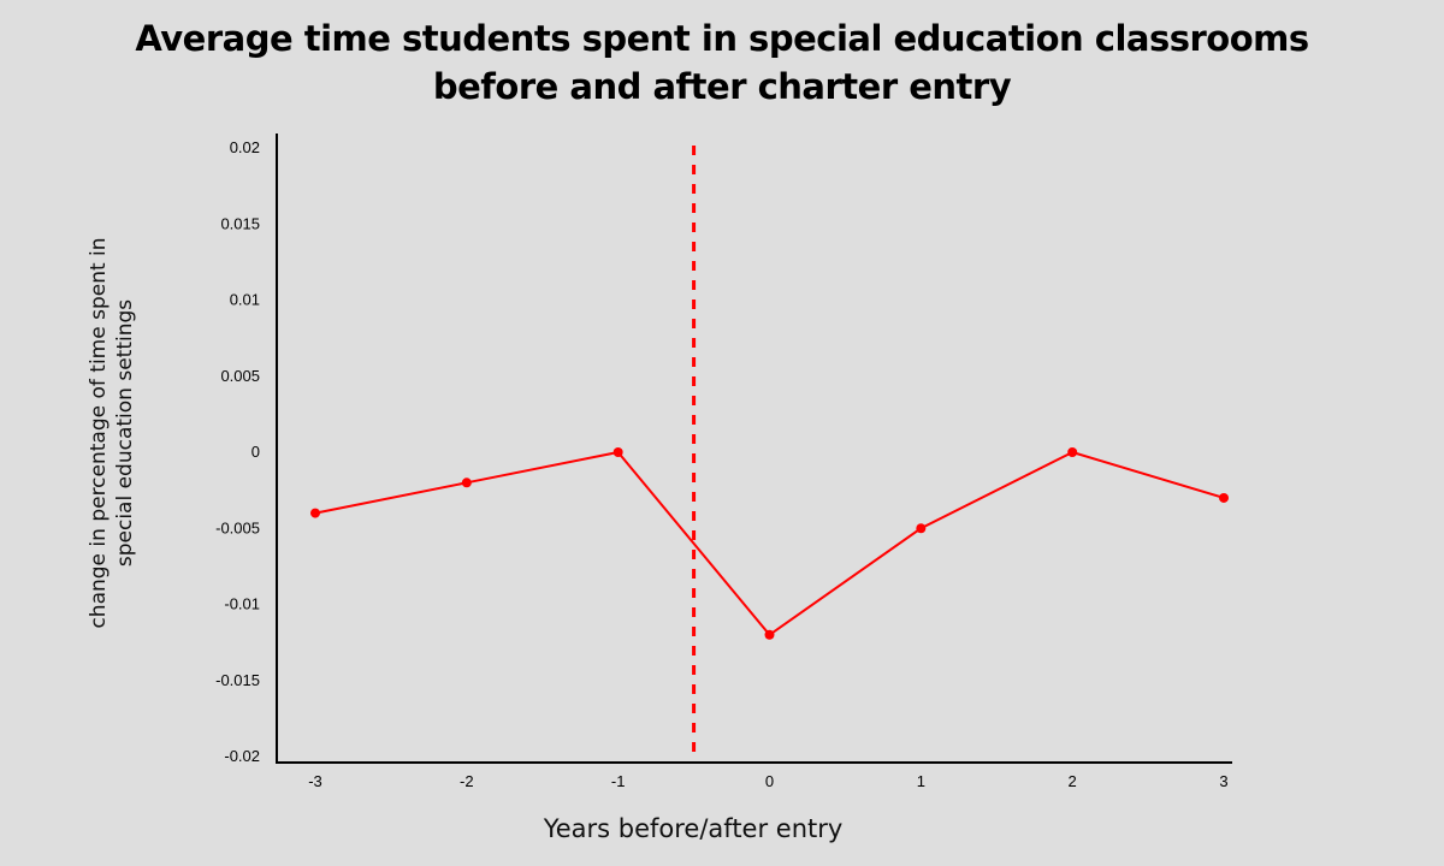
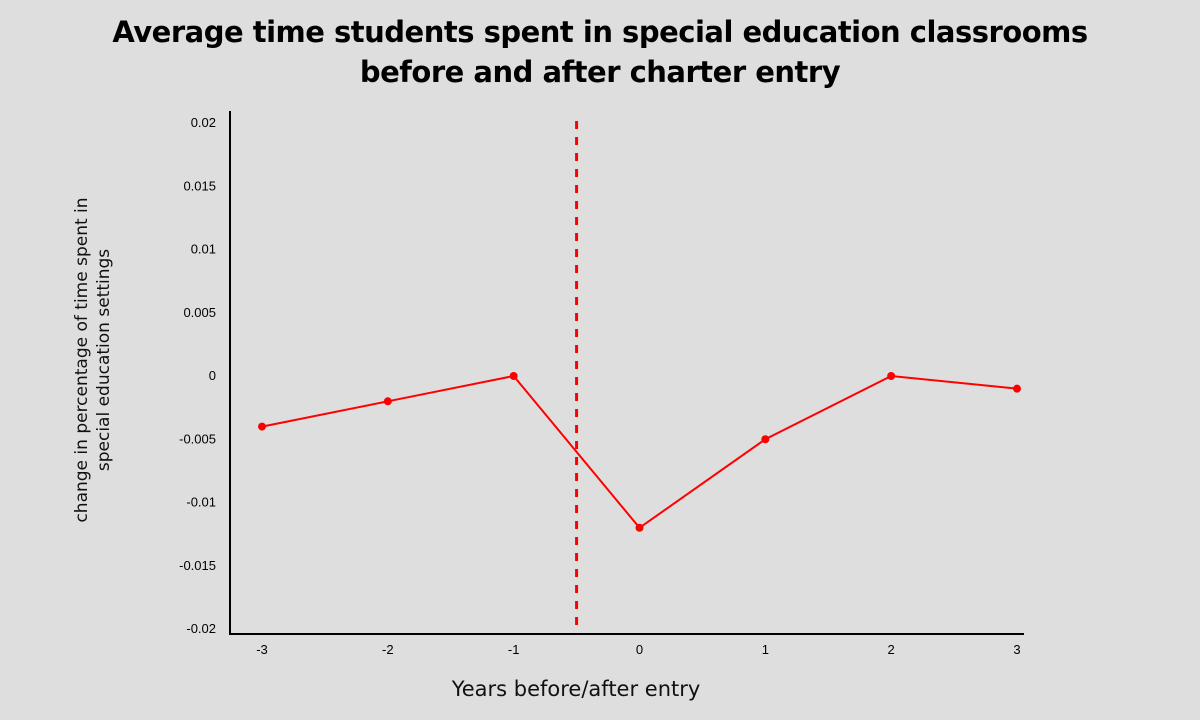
3: -0.003 -> -0.001
